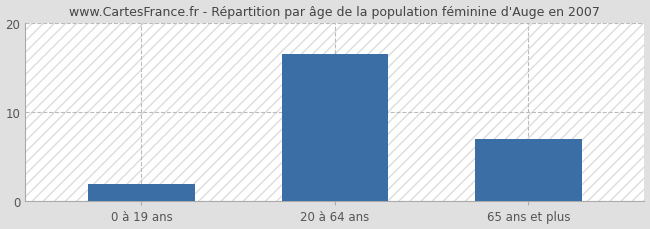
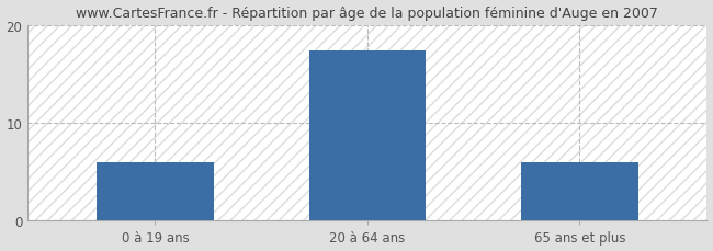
0 à 19 ans: 2.0 -> 6.0
20 à 64 ans: 16.5 -> 17.4
65 ans et plus: 7.0 -> 6.0
